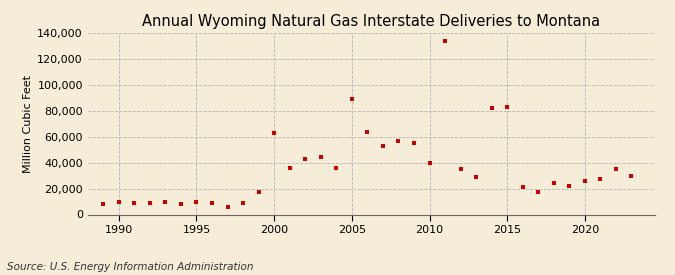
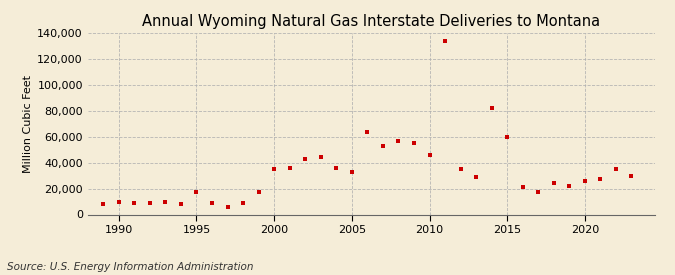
1995: 10,000 -> 17,000
2000: 63,000 -> 35,000
2005: 89,000 -> 33,000
2010: 40,000 -> 46,000
2015: 83,000 -> 60,000
